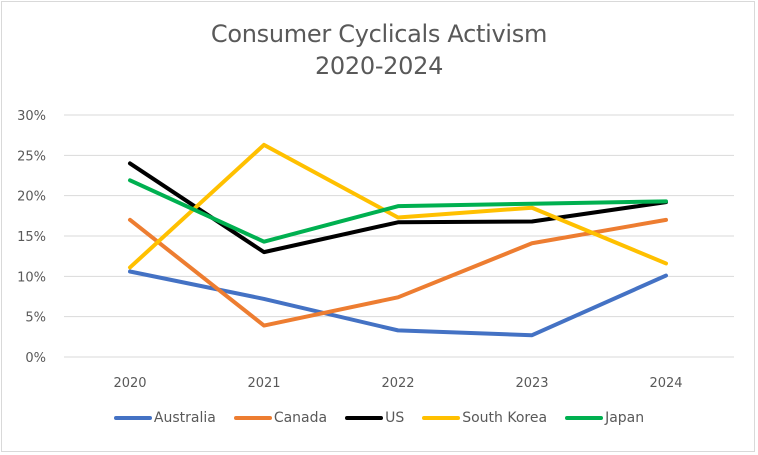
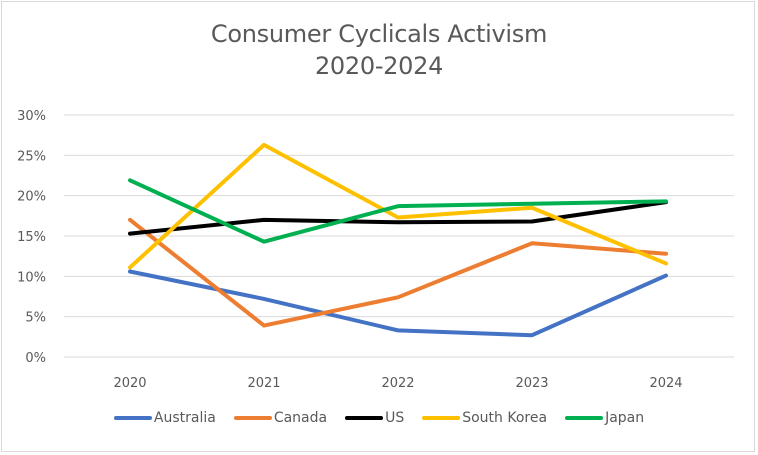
US/2020: 24% -> 15%
US/2021: 13% -> 17%
Canada/2024: 17% -> 13%
